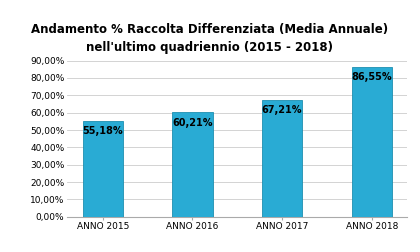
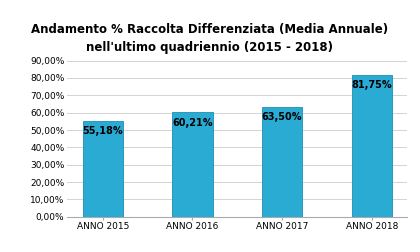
ANNO 2017: 67,21% -> 63,50%
ANNO 2018: 86,55% -> 81,75%
